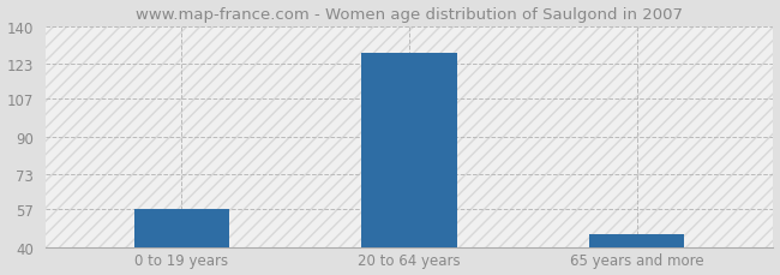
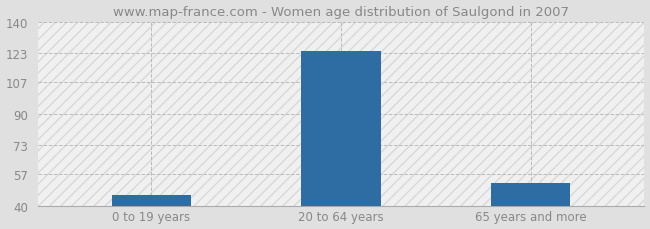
0 to 19 years: 57 -> 46
20 to 64 years: 128 -> 124
65 years and more: 46 -> 52
